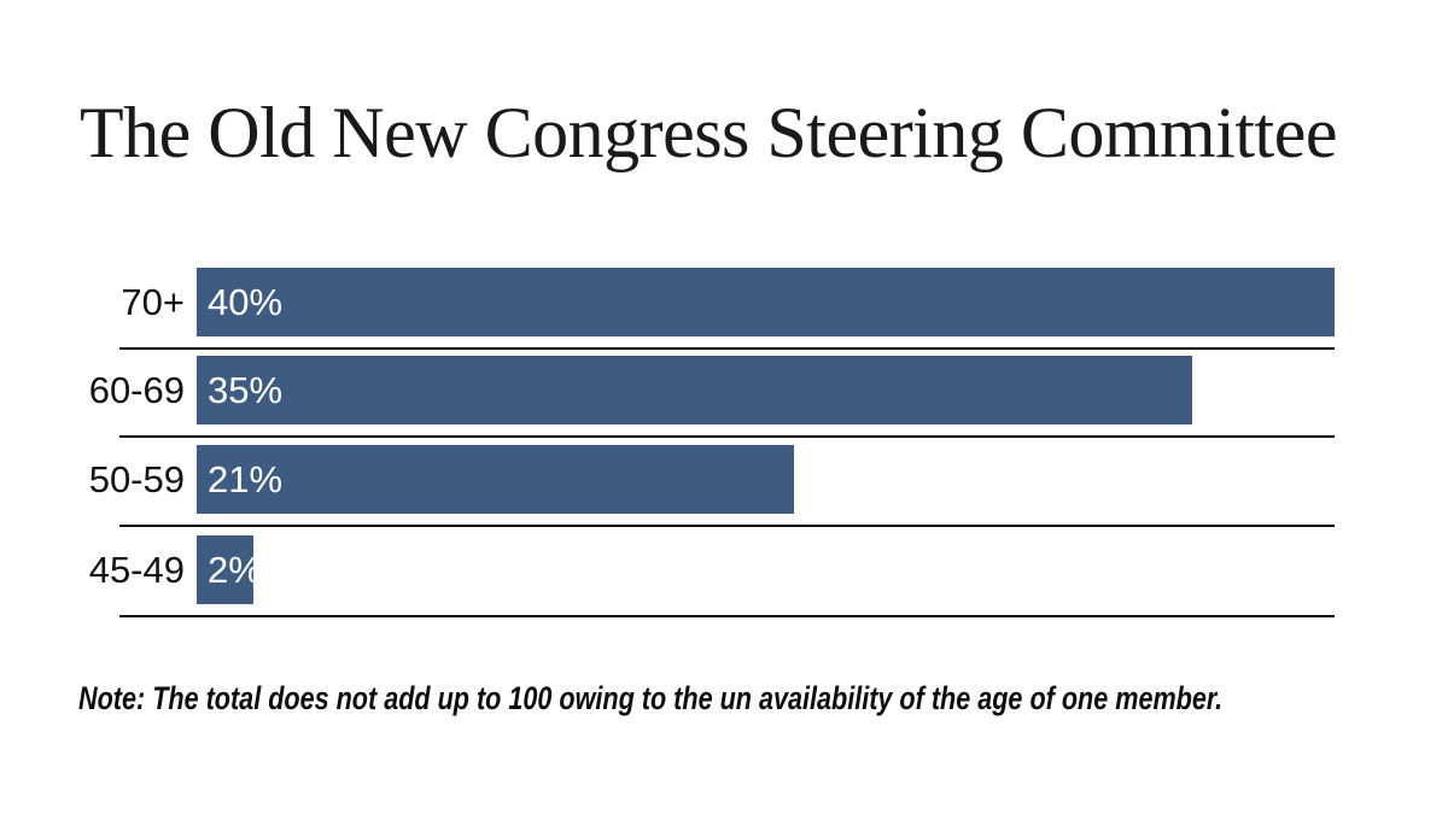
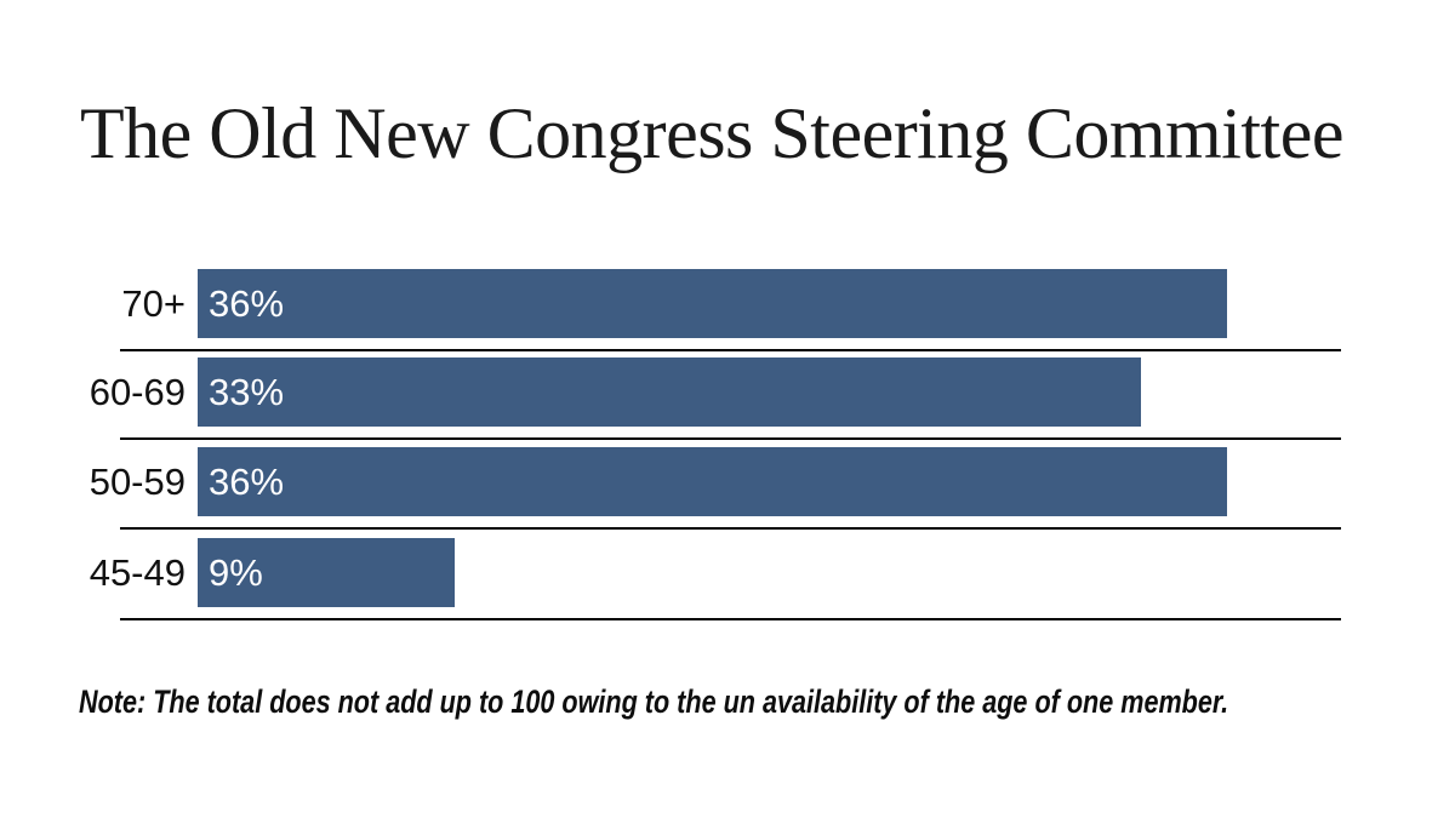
70+: 40% -> 36%
60-69: 35% -> 33%
50-59: 21% -> 36%
45-49: 2% -> 9%
